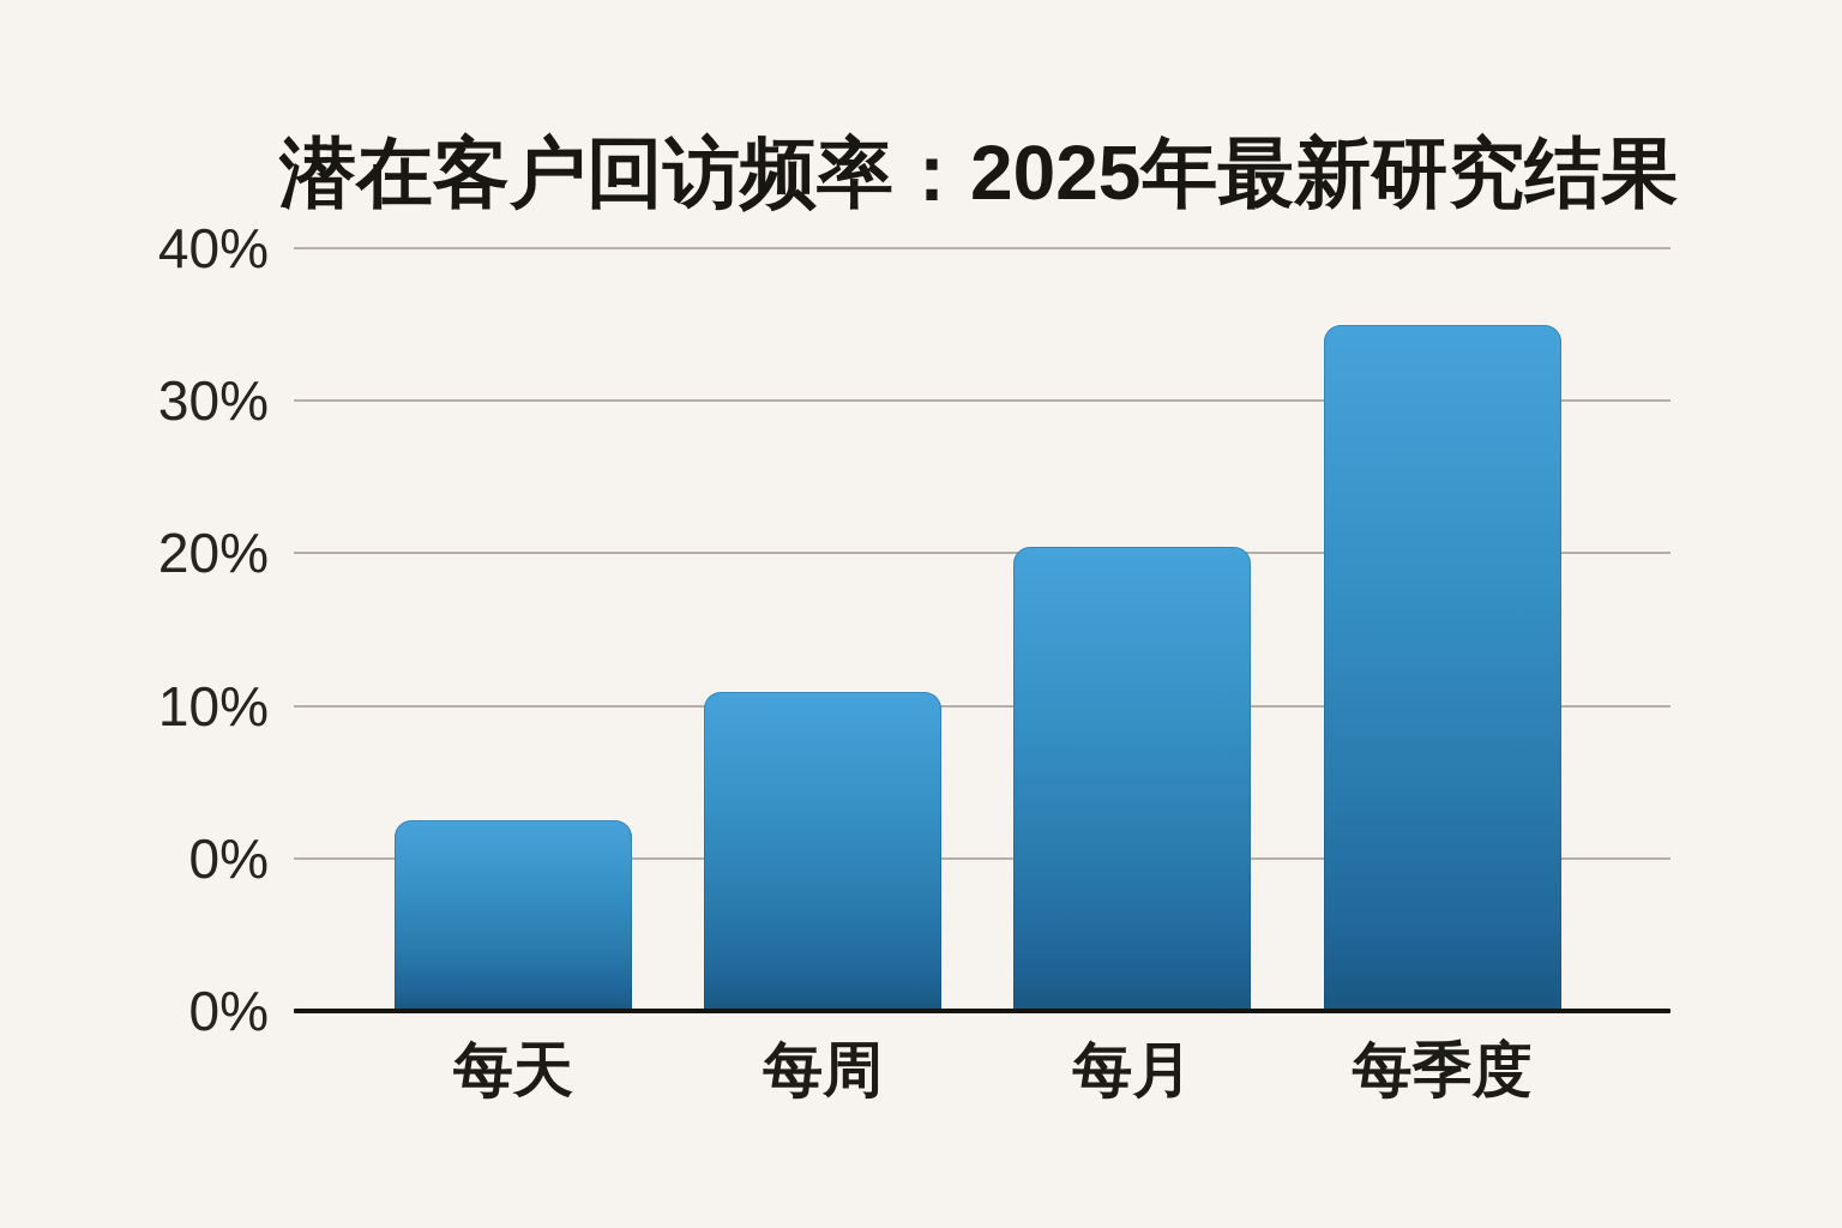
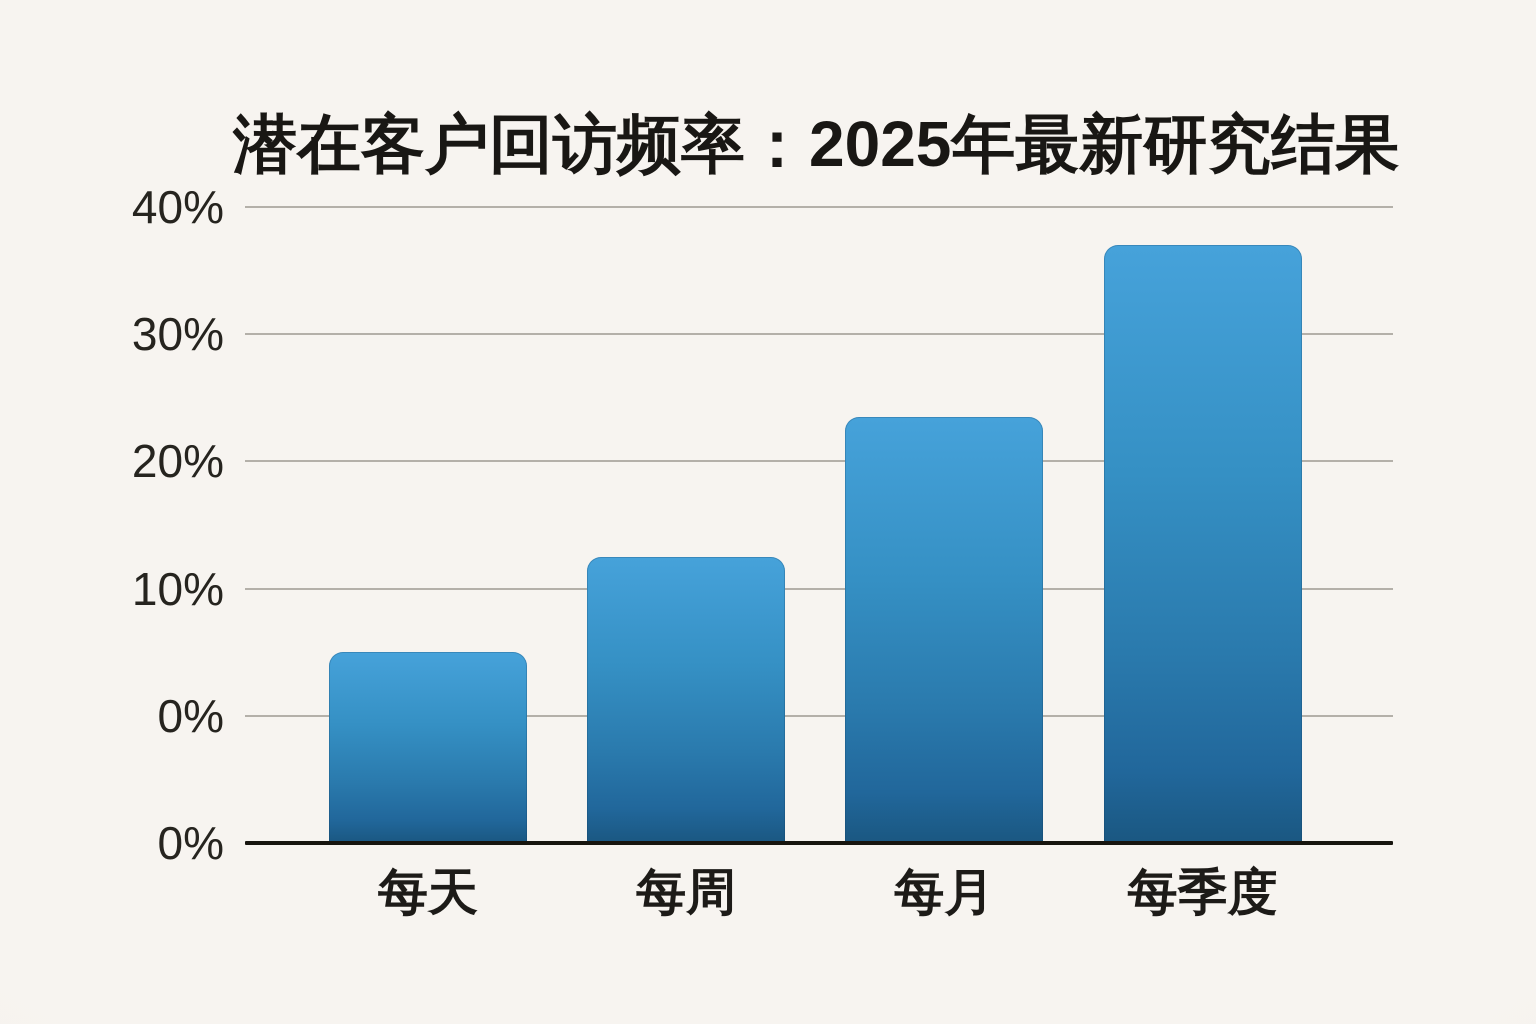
每天: 2.5% -> 5.0%
每周: 10.9% -> 12.5%
每月: 20.4% -> 23.5%
每季度: 35.0% -> 37.0%
